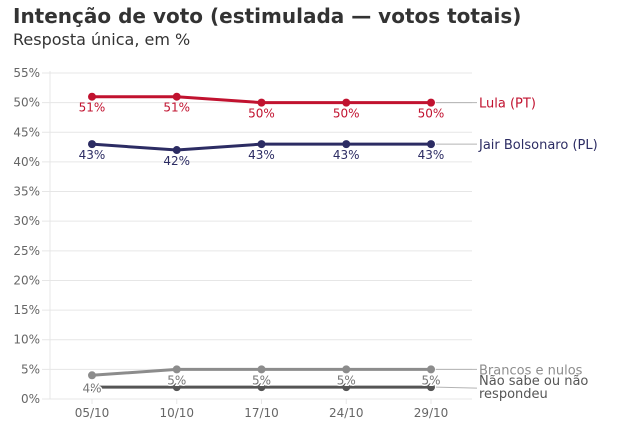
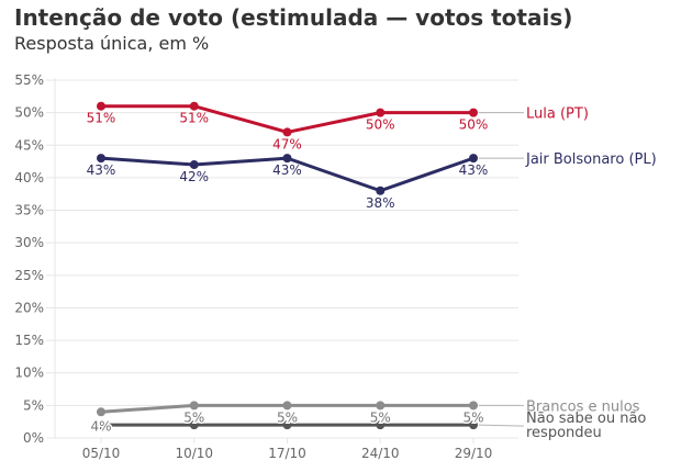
Lula (PT)/17/10: 50% -> 47%
Jair Bolsonaro (PL)/24/10: 43% -> 38%
